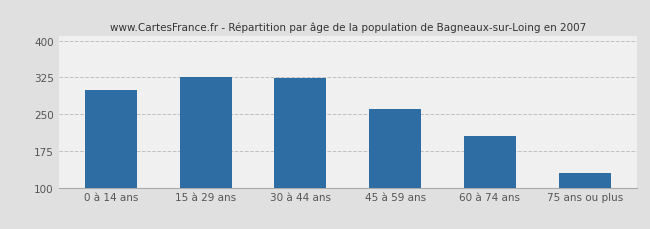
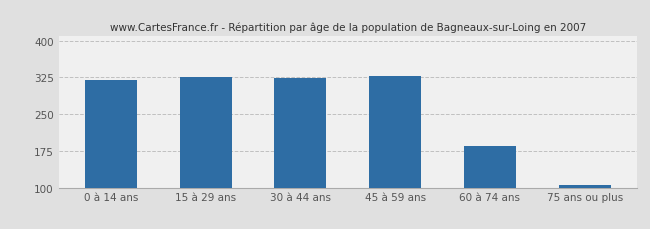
0 à 14 ans: 300 -> 320
45 à 59 ans: 260 -> 328
60 à 74 ans: 205 -> 184
75 ans ou plus: 130 -> 105
